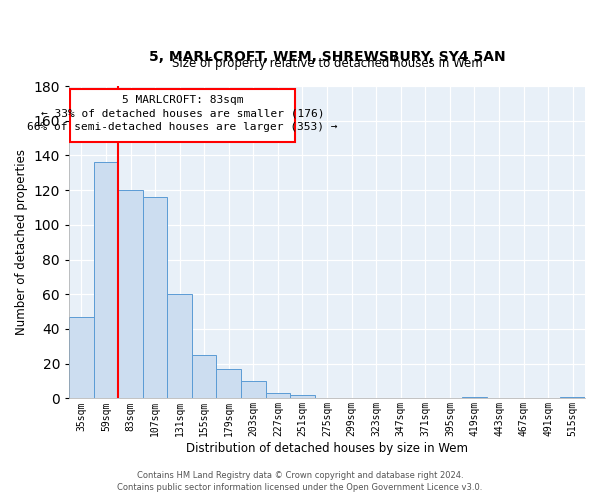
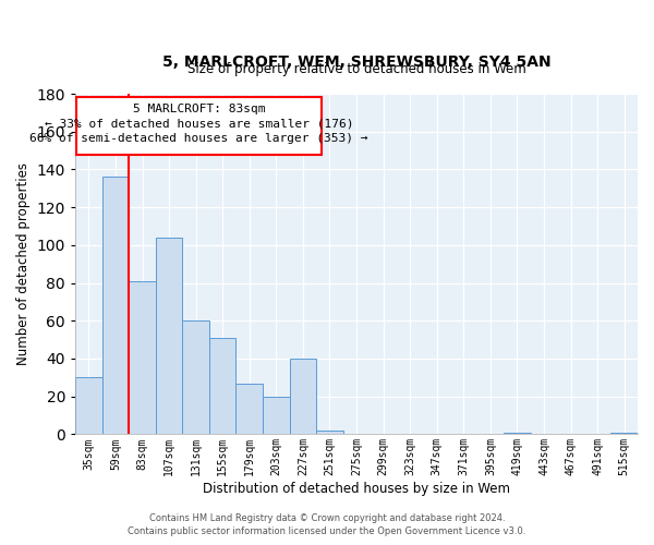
35sqm: 47 -> 30
83sqm: 120 -> 81
107sqm: 116 -> 104
155sqm: 25 -> 51
179sqm: 17 -> 27
203sqm: 10 -> 20
227sqm: 3 -> 40
